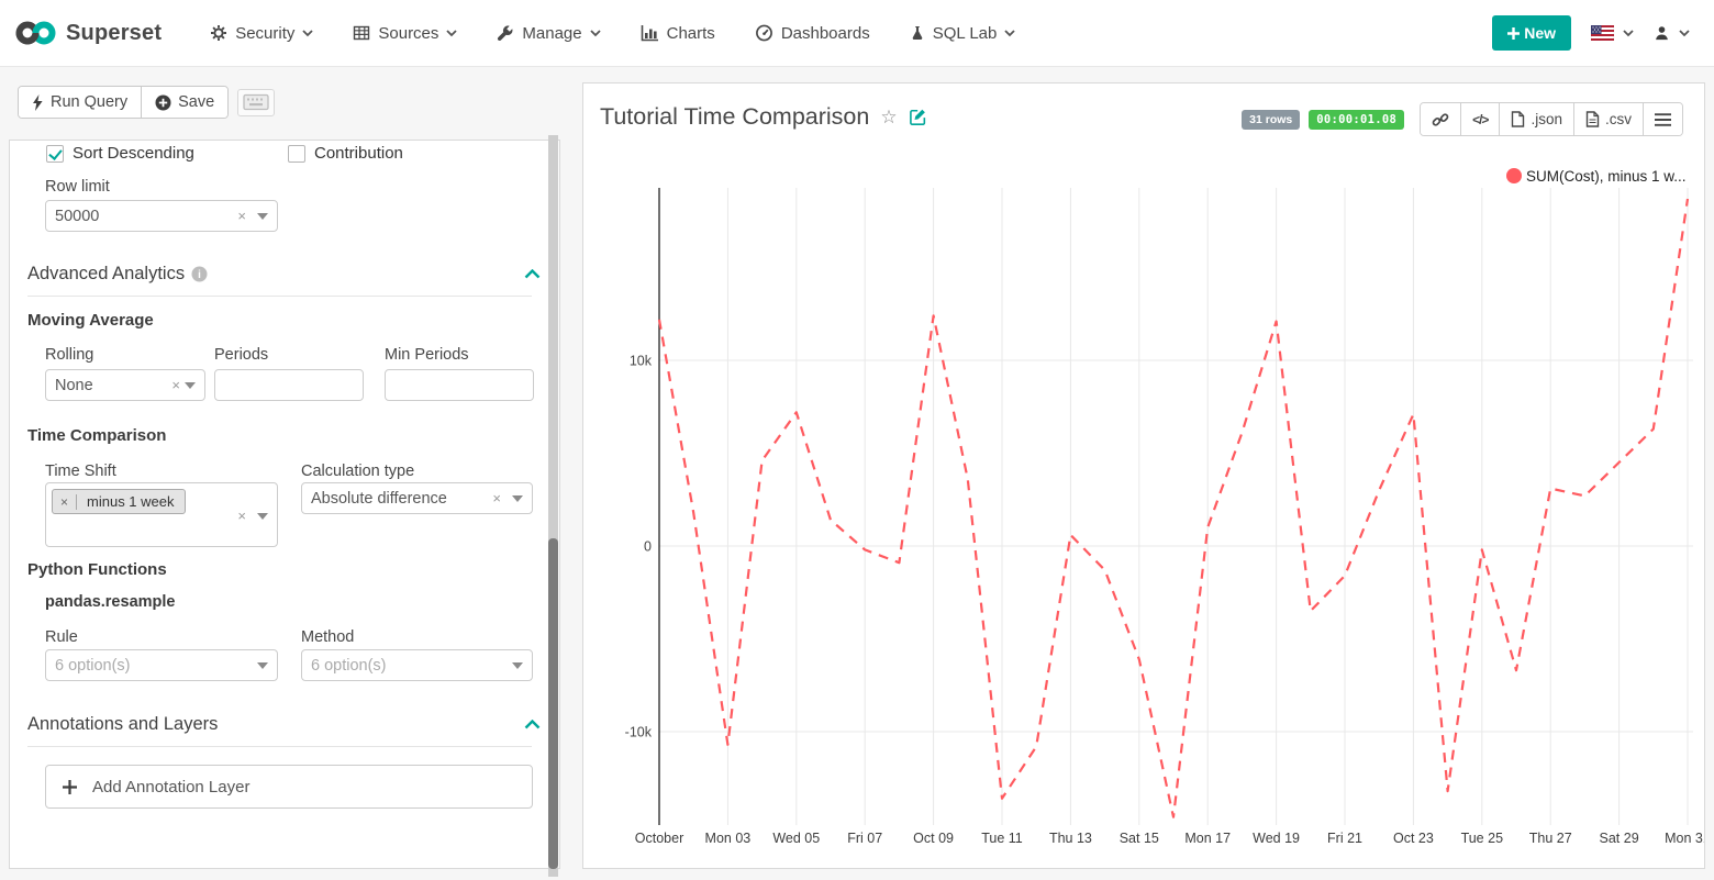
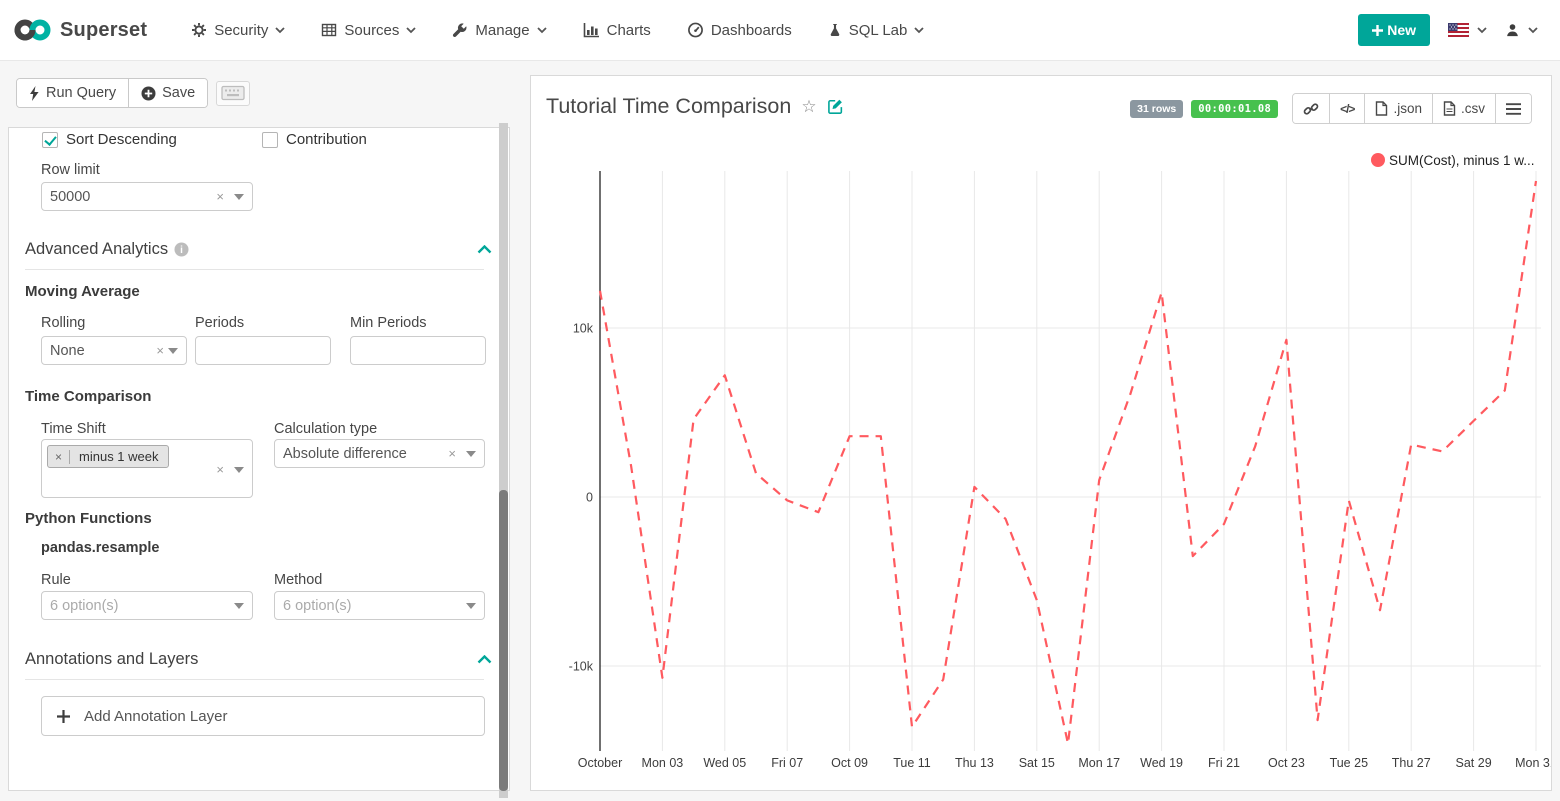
Oct 09: 12.4k -> 3.6k
Oct 23: 7.1k -> 9.3k
